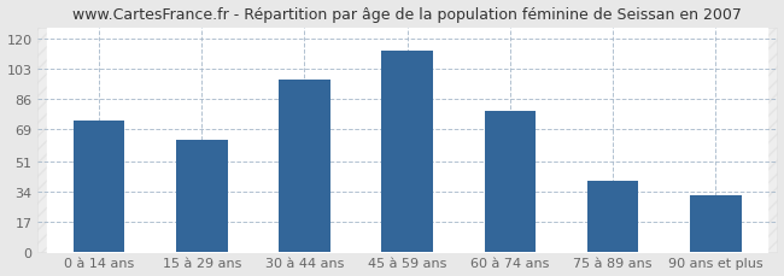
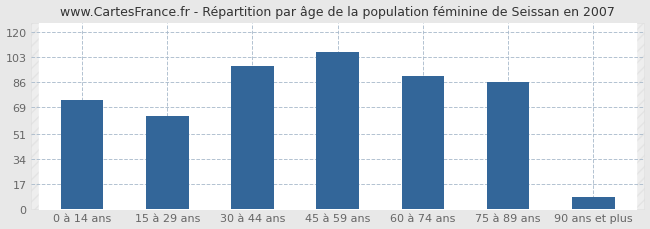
45 à 59 ans: 113 -> 106
60 à 74 ans: 79 -> 90
75 à 89 ans: 40 -> 86
90 ans et plus: 32 -> 8
